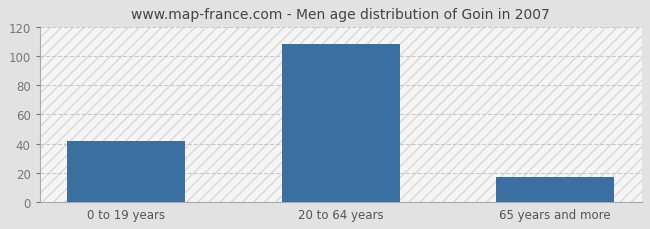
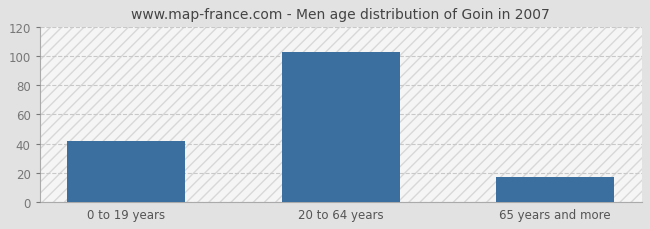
20 to 64 years: 108 -> 103
